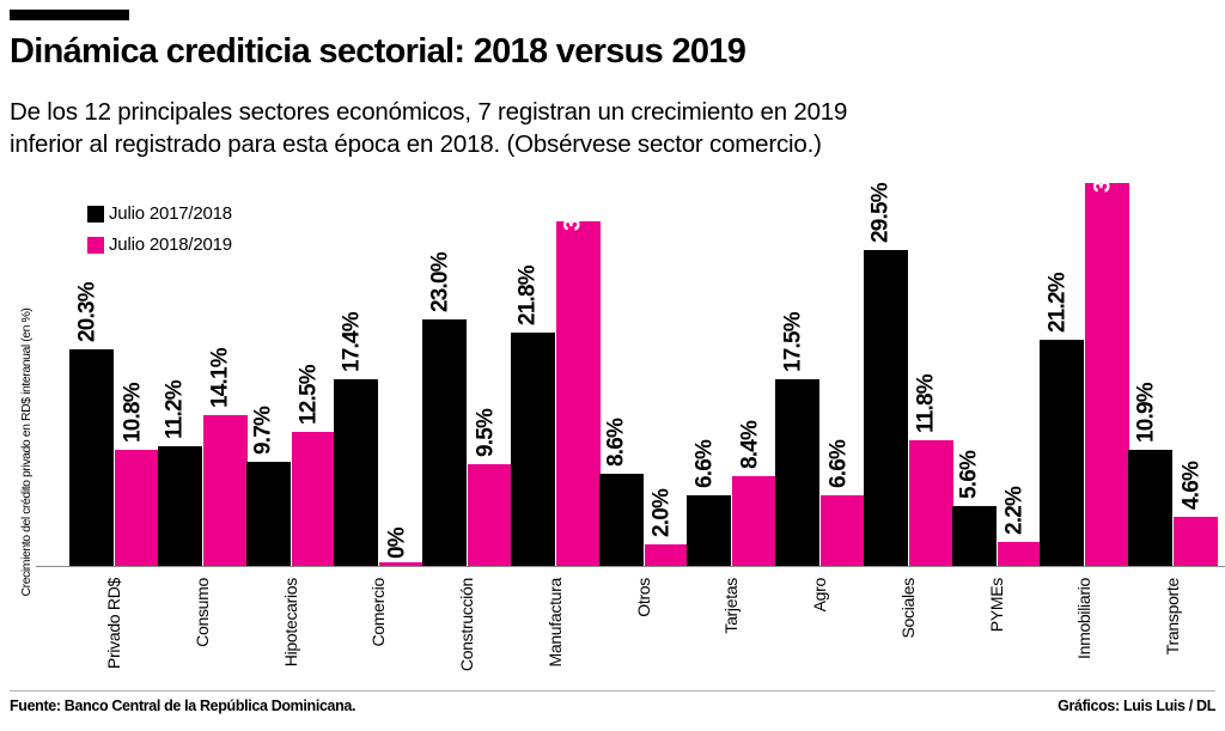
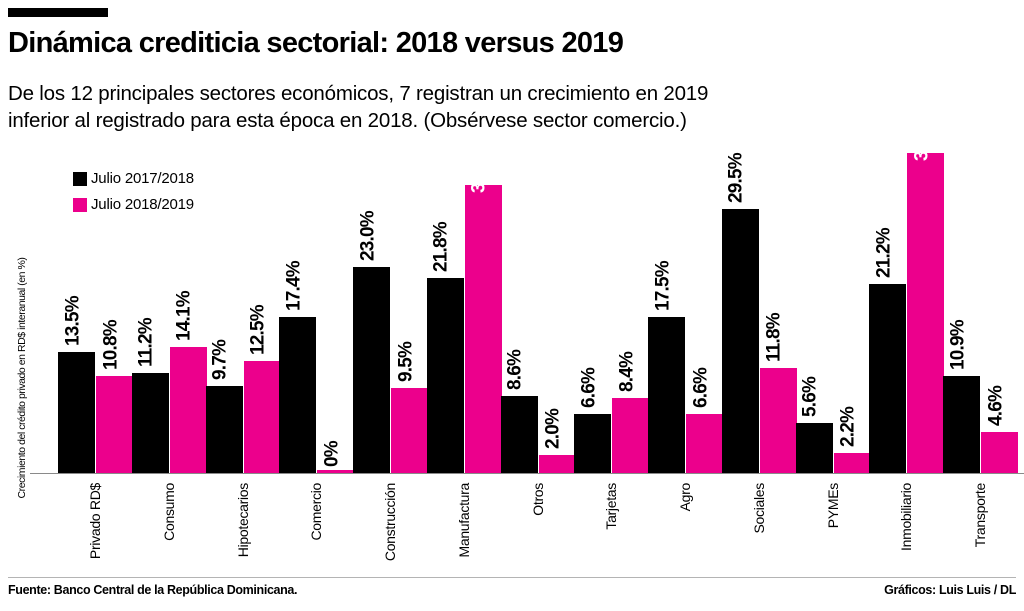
Julio 2017/2018/Privado RD$: 20.3% -> 13.5%
